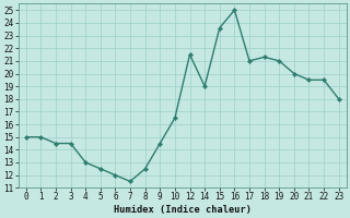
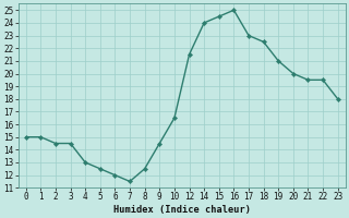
14: 19.0 -> 24.0
15: 23.6 -> 24.5
17: 21.0 -> 23.0
18: 21.3 -> 22.5
